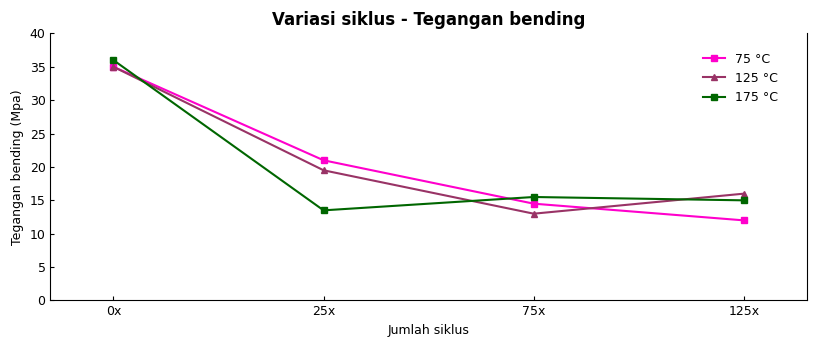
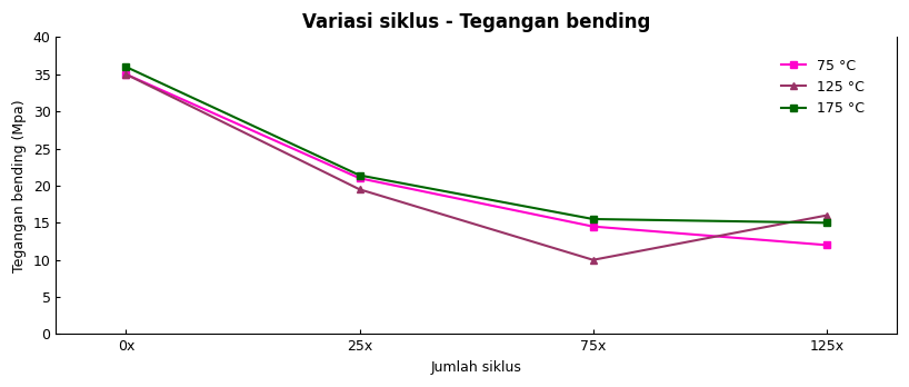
175 °C/25x: 13.5 -> 21.4
125 °C/75x: 13.0 -> 10.0
